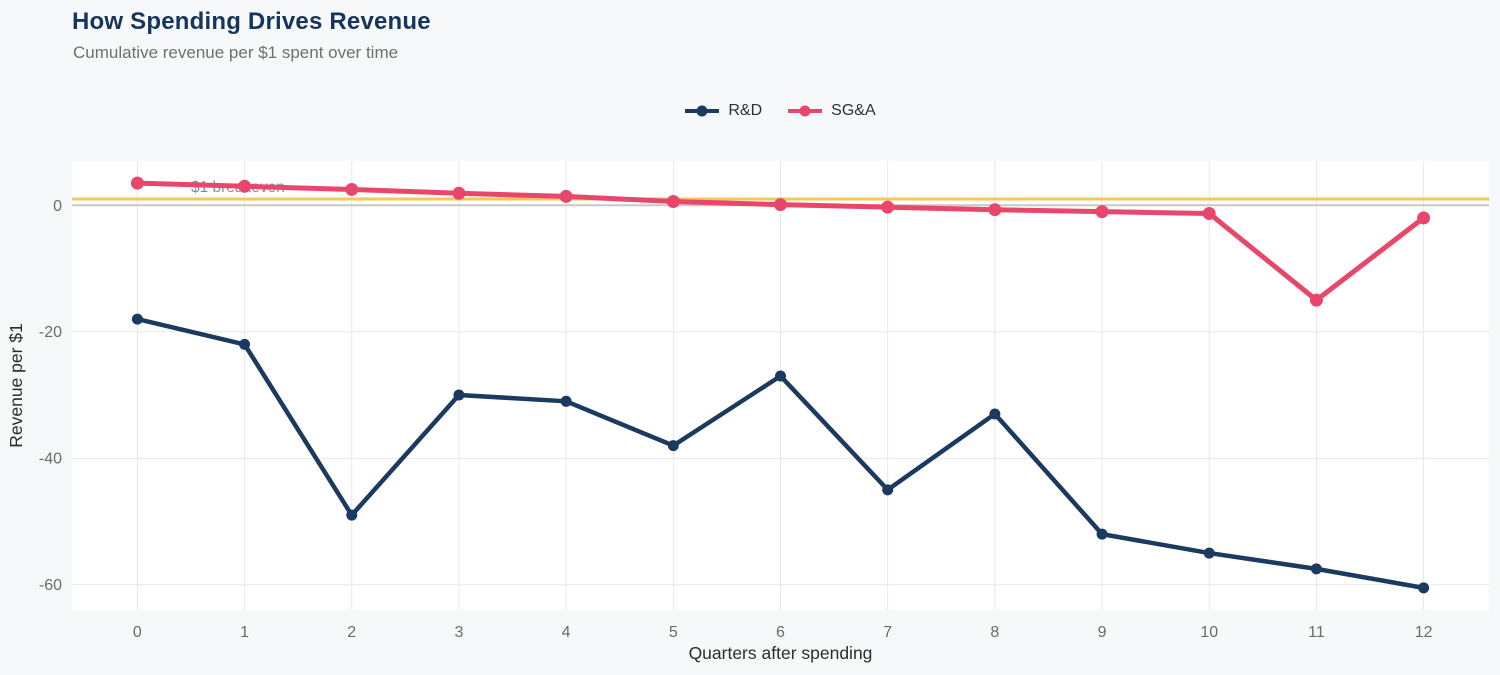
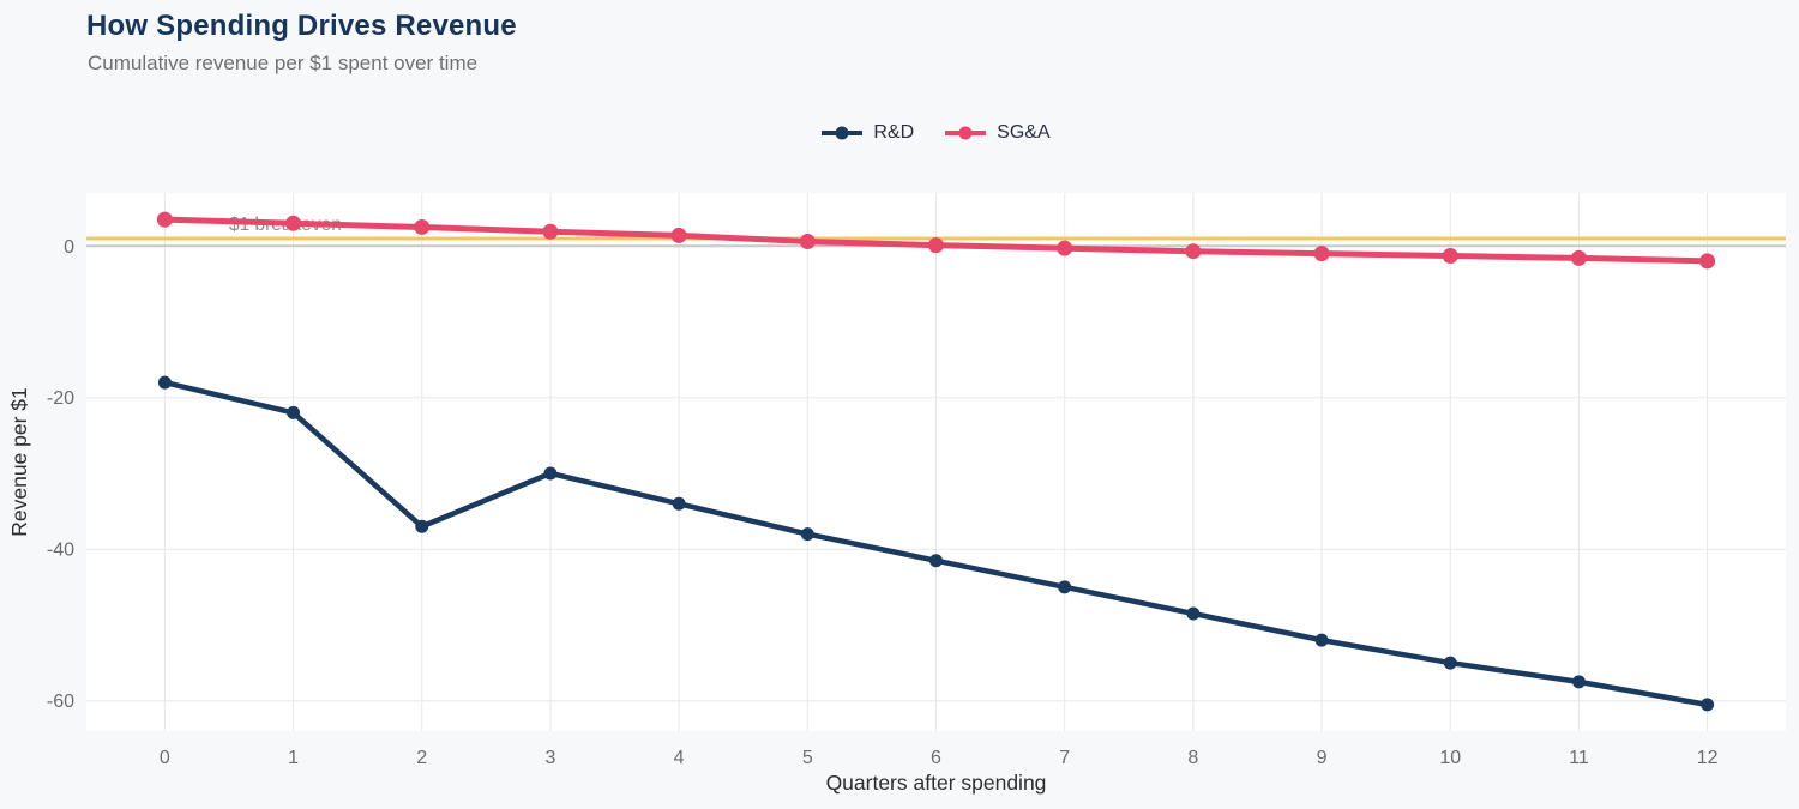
R&D/2: -49 -> -37
R&D/4: -31 -> -34
R&D/6: -27 -> -42
R&D/8: -33 -> -48
SG&A/11: -15 -> -2
